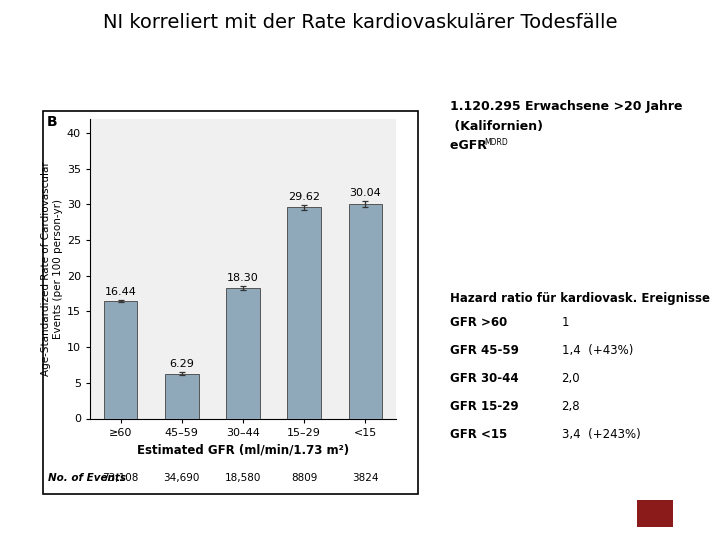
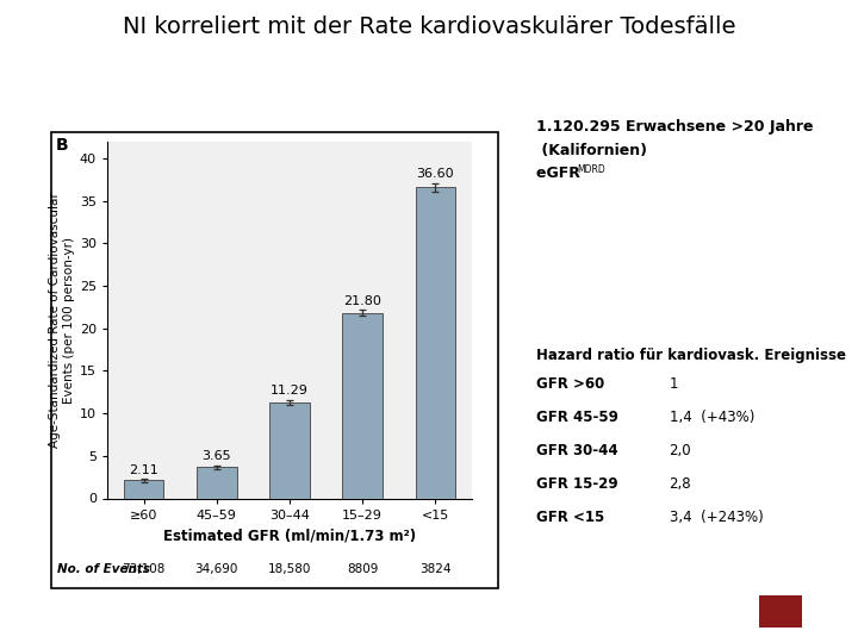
≥60: 16.44 -> 2.11
45–59: 6.29 -> 3.65
30–44: 18.30 -> 11.29
15–29: 29.62 -> 21.80
<15: 30.04 -> 36.60
